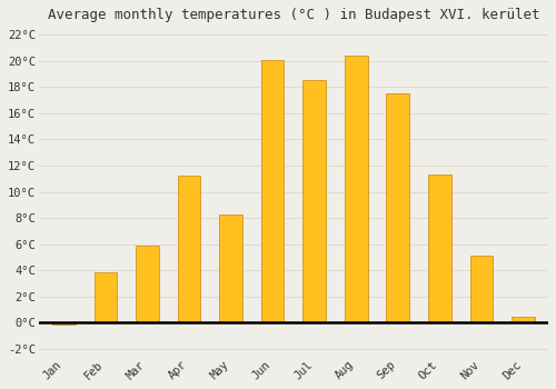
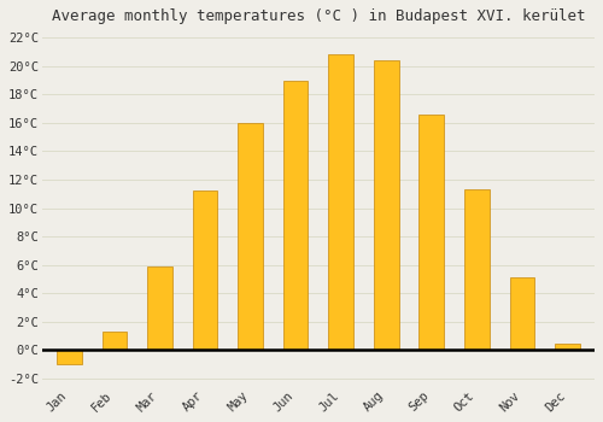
Jan: -0.1°C -> -1.0°C
Feb: 3.9°C -> 1.3°C
May: 8.3°C -> 16.0°C
Jun: 20.1°C -> 19.0°C
Jul: 18.5°C -> 20.8°C
Sep: 17.5°C -> 16.6°C
